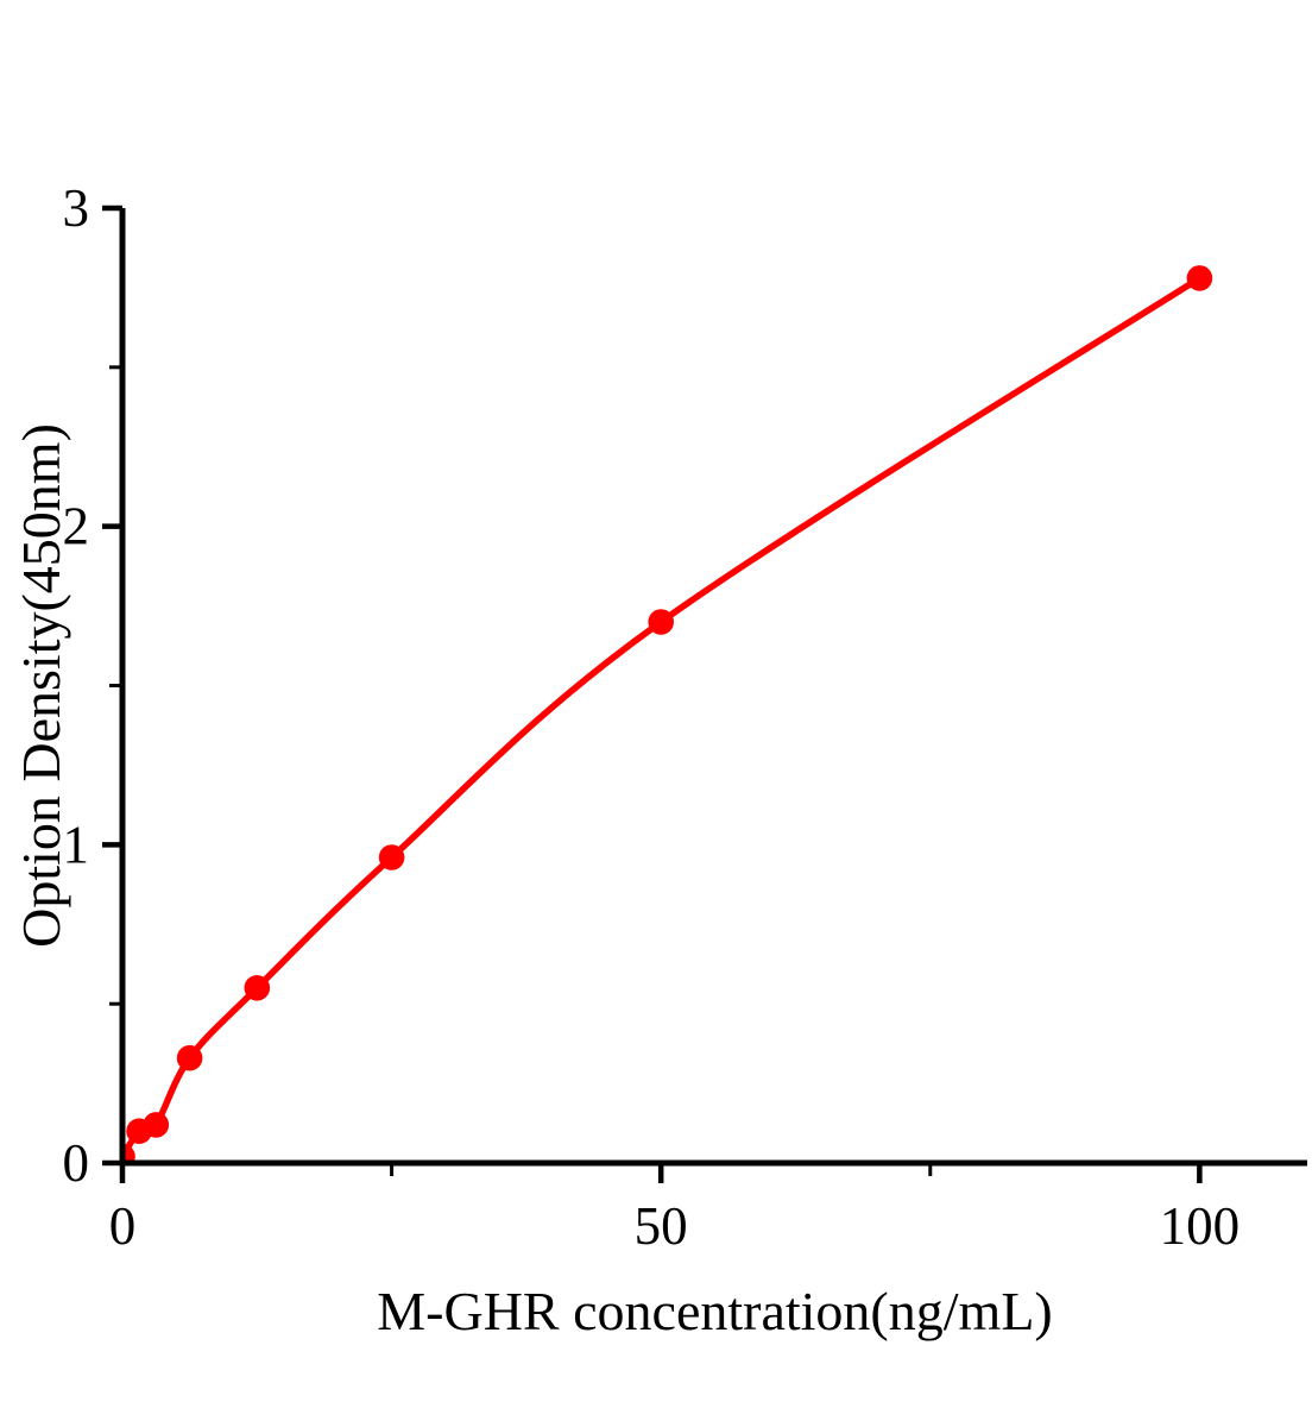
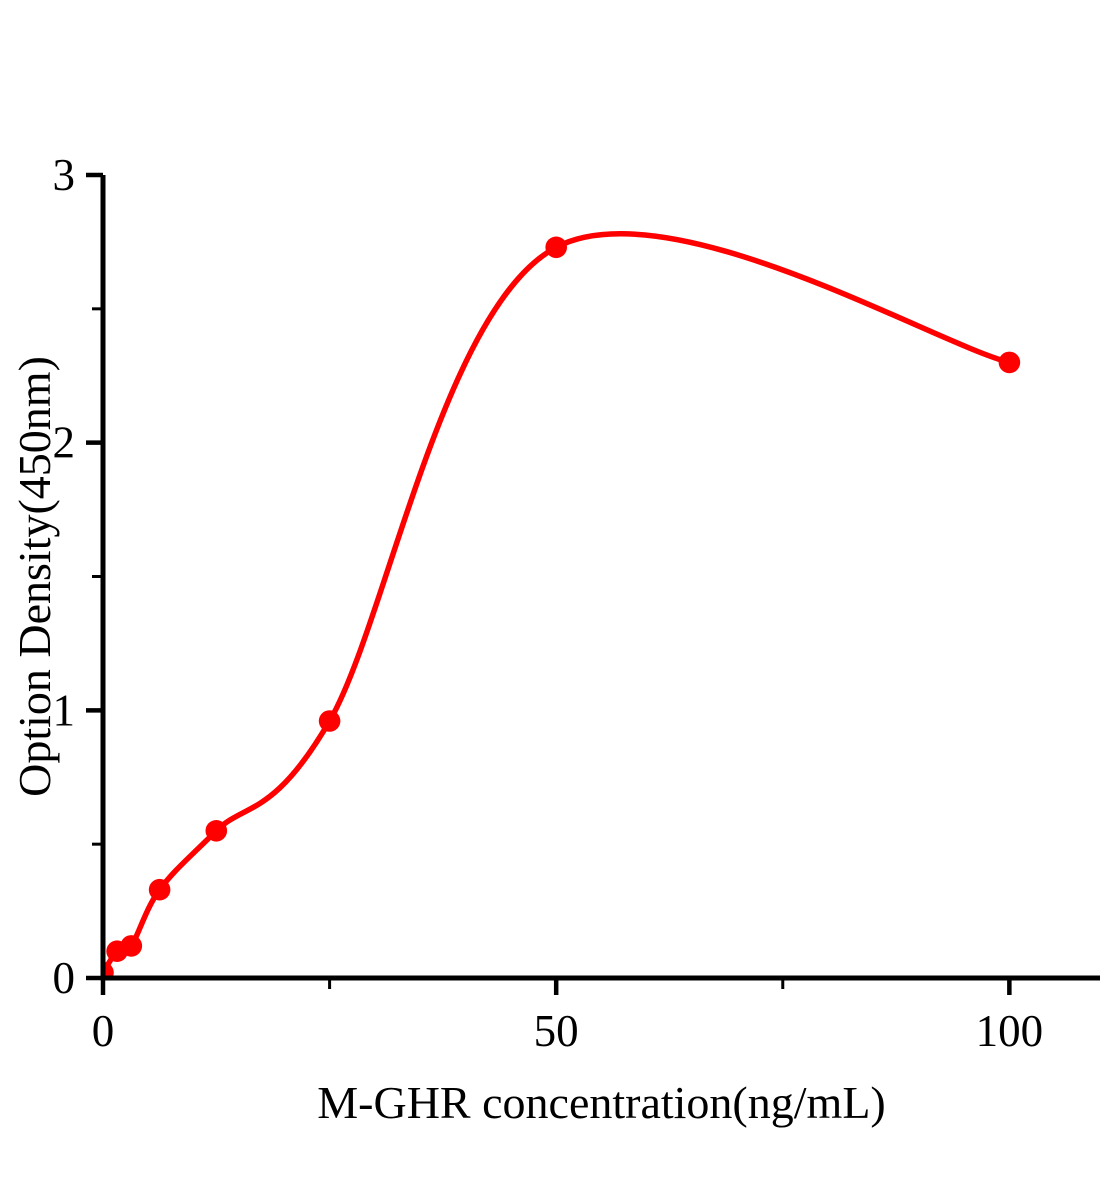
50: 1.70 -> 2.73
100: 2.78 -> 2.30
